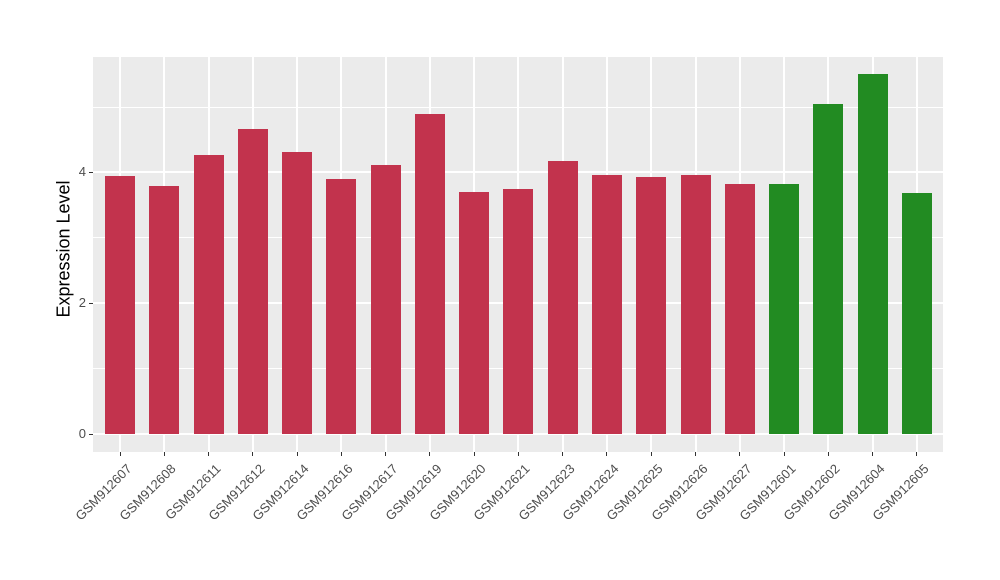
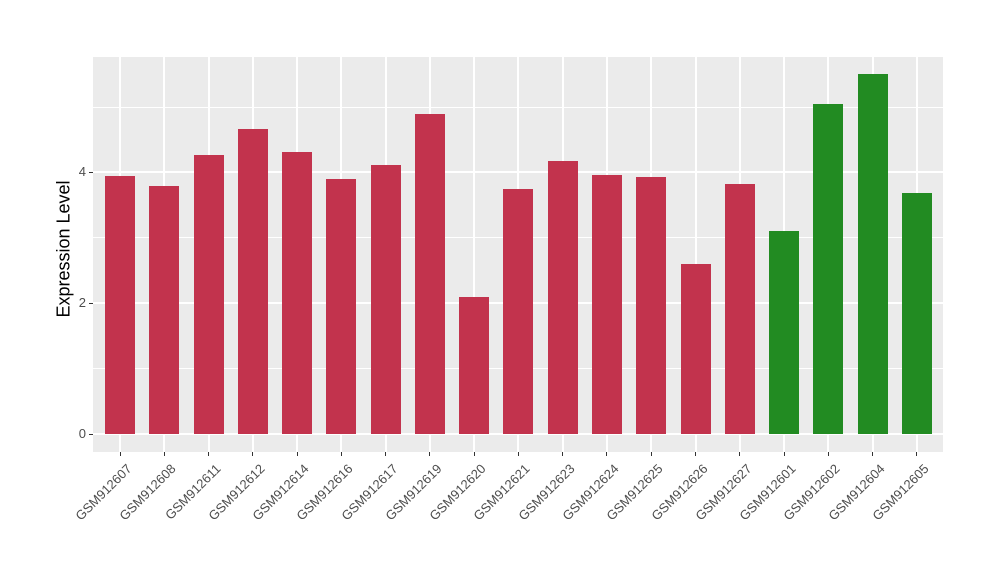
GSM912620: 3.7 -> 2.1
GSM912626: 4.0 -> 2.6
GSM912601: 3.8 -> 3.1
